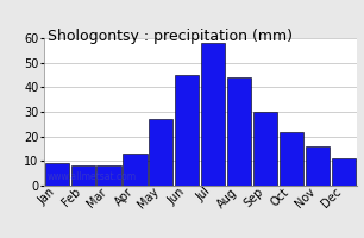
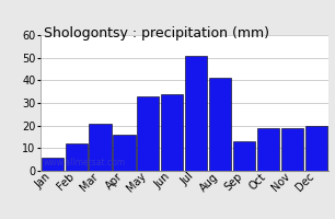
Jan: 9 -> 6
Feb: 8 -> 12
Mar: 8 -> 21
Apr: 13 -> 16
May: 27 -> 33
Jun: 45 -> 34
Jul: 58 -> 51
Aug: 44 -> 41
Sep: 30 -> 13
Oct: 22 -> 19
Nov: 16 -> 19
Dec: 11 -> 20
